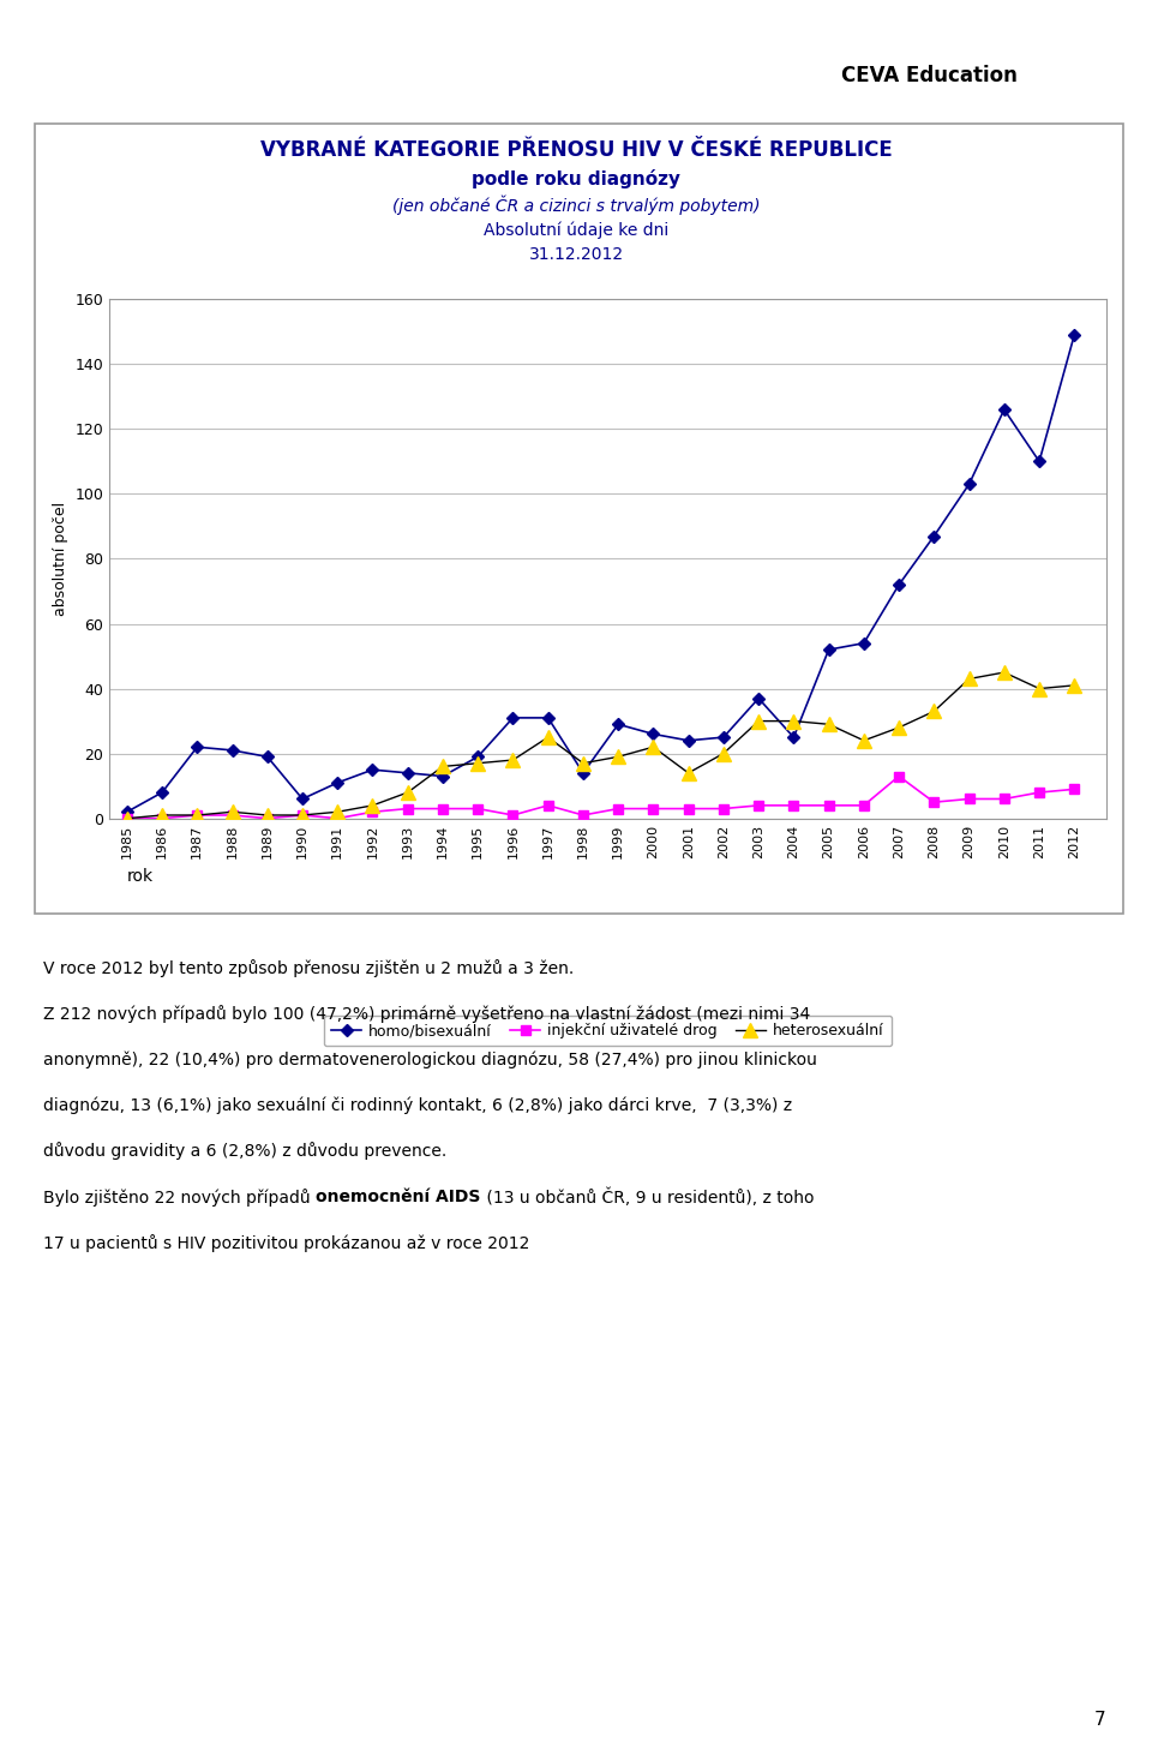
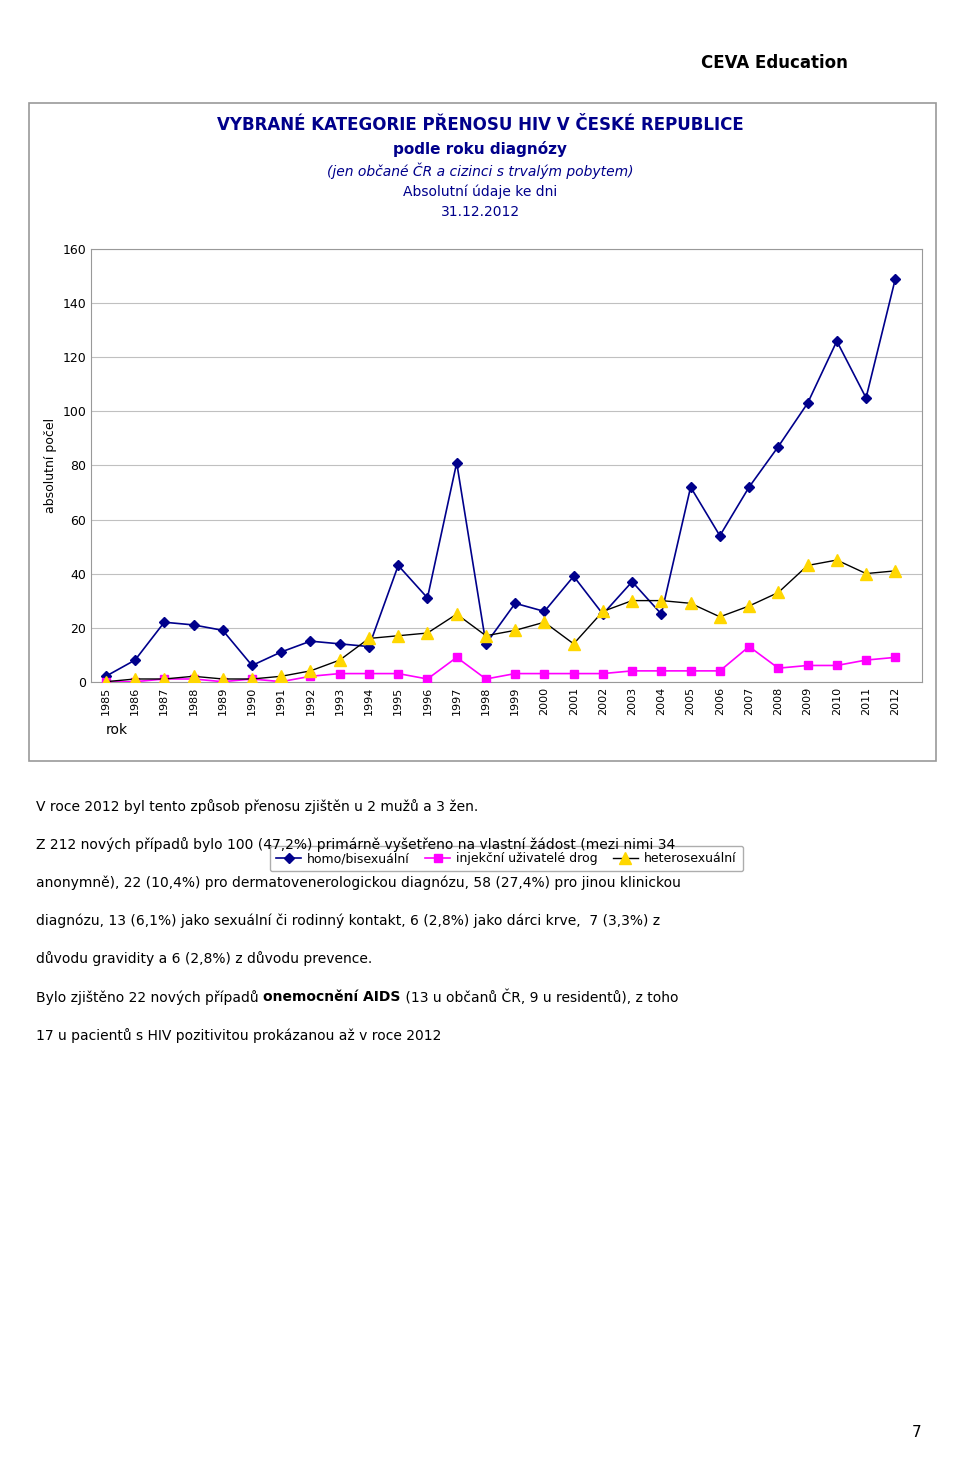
homo/bisexuální/1995: 19 -> 43
homo/bisexuální/1997: 31 -> 81
injekční uživatelé drog/1997: 4 -> 9
homo/bisexuální/2001: 24 -> 39
heterosexuální/2002: 20 -> 26
homo/bisexuální/2005: 52 -> 72
homo/bisexuální/2011: 110 -> 105
